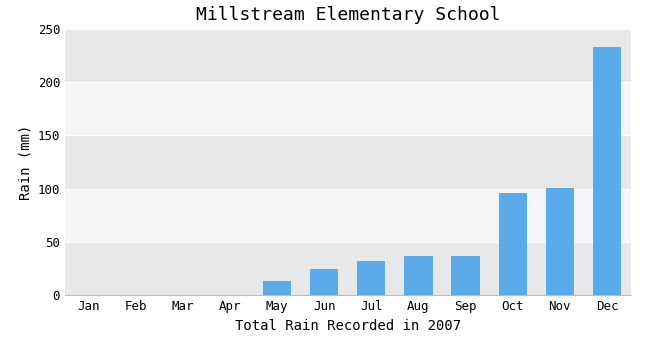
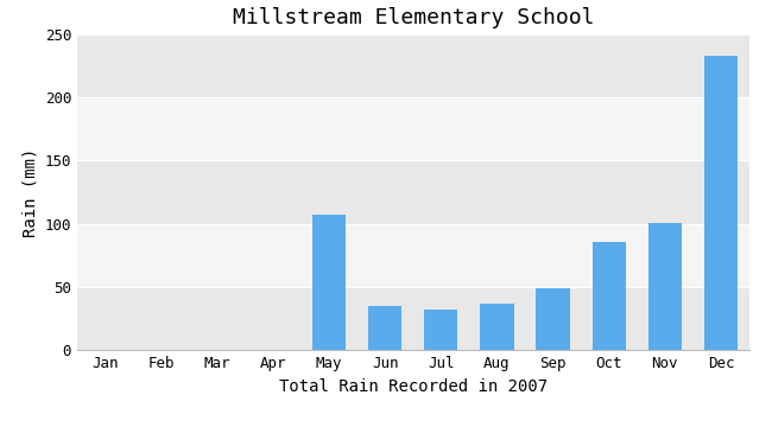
May: 13 -> 107
Jun: 25 -> 35
Sep: 37 -> 49
Oct: 96 -> 86
